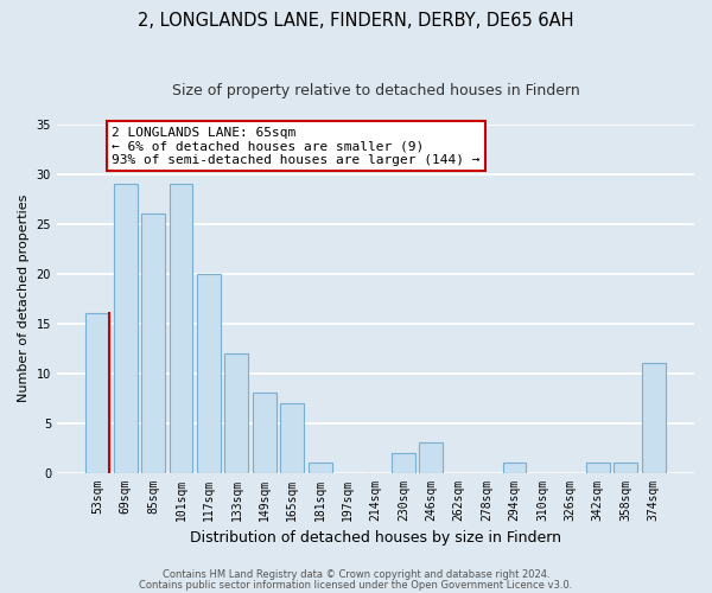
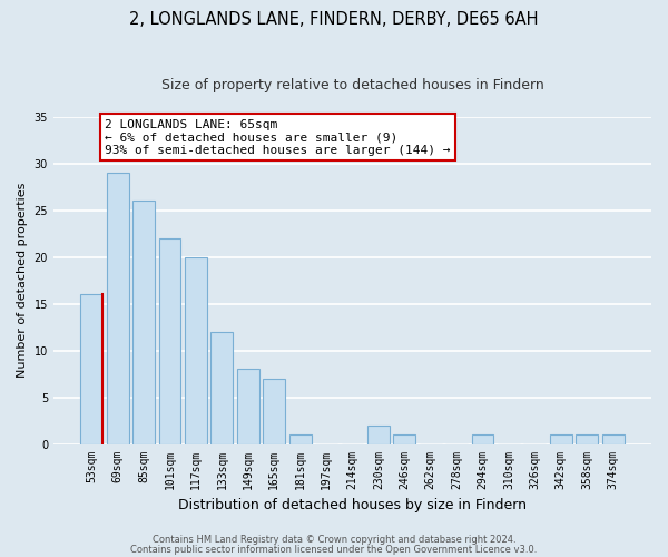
101sqm: 29 -> 22
246sqm: 3 -> 1
374sqm: 11 -> 1
